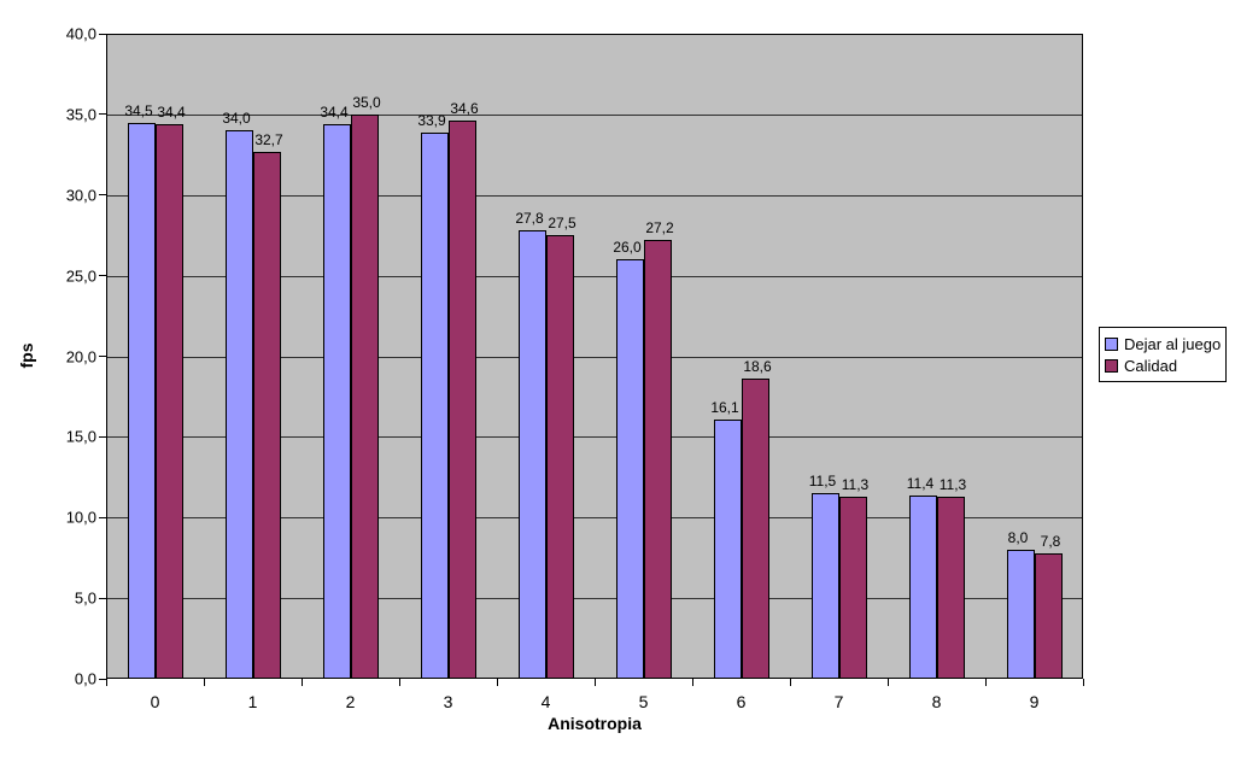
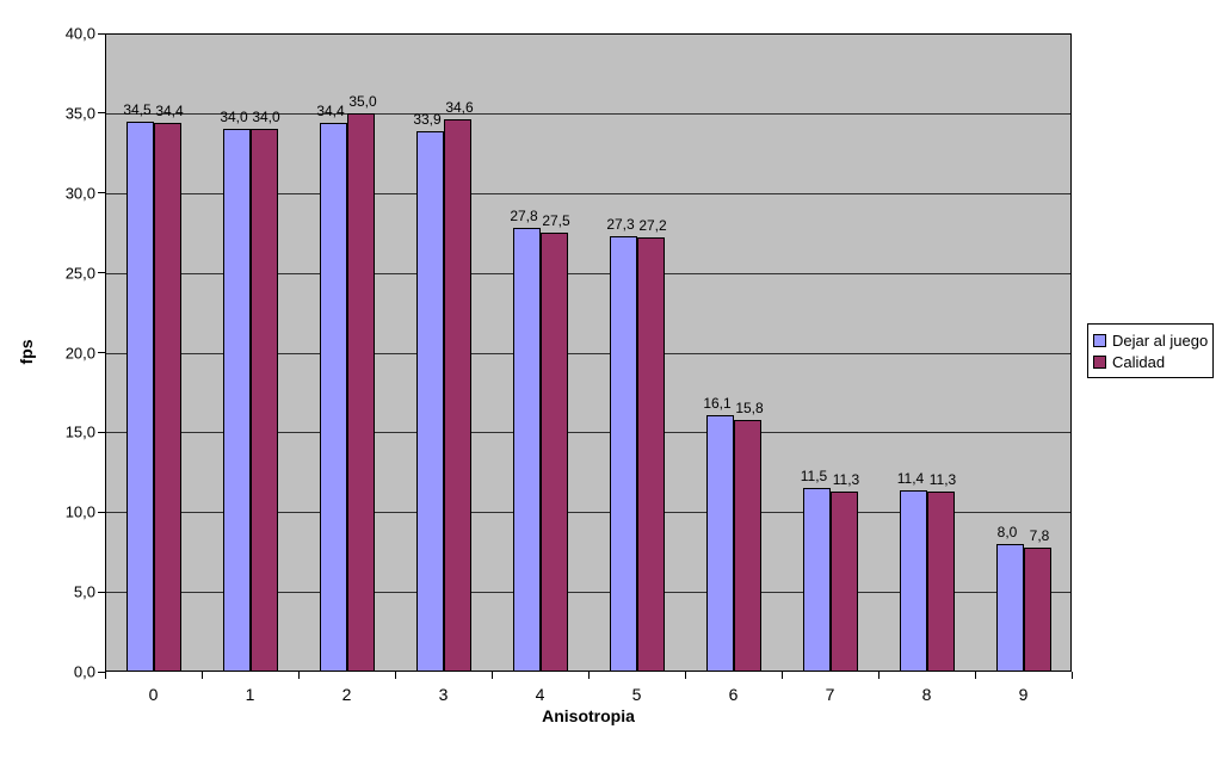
Calidad/1: 32,7 -> 34,0
Dejar al juego/5: 26,0 -> 27,3
Calidad/6: 18,6 -> 15,8
